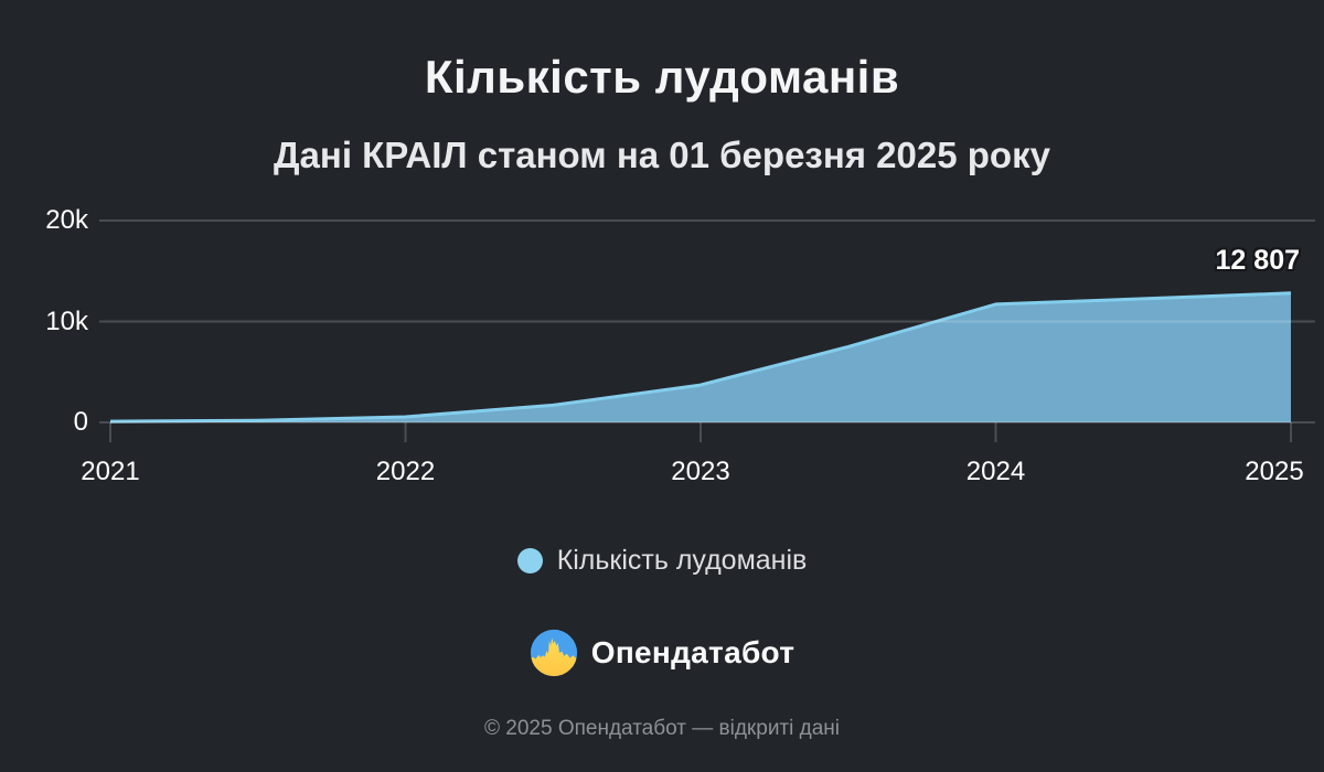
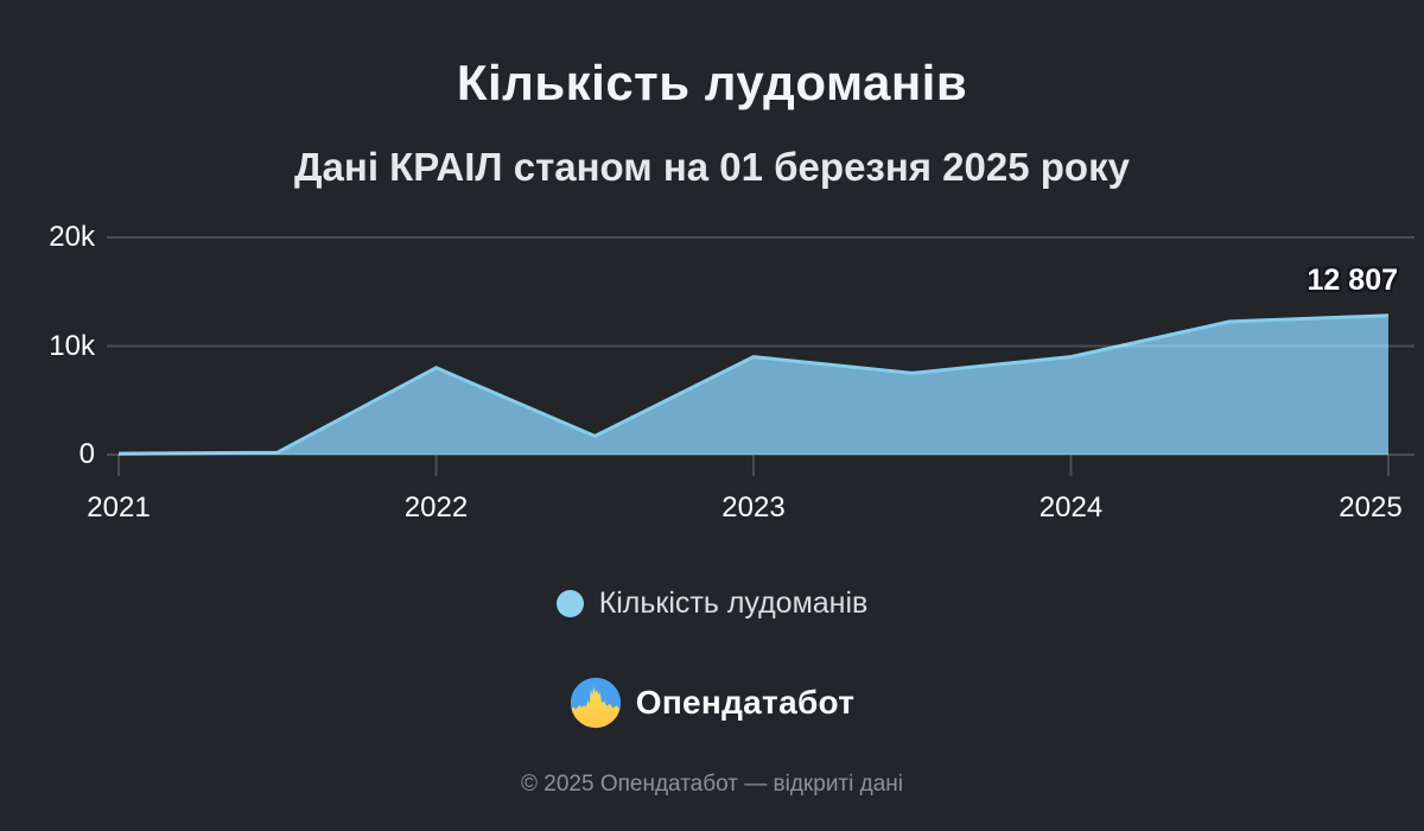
2022: 1k -> 8k
2023: 4k -> 9k
2024: 12k -> 9k
